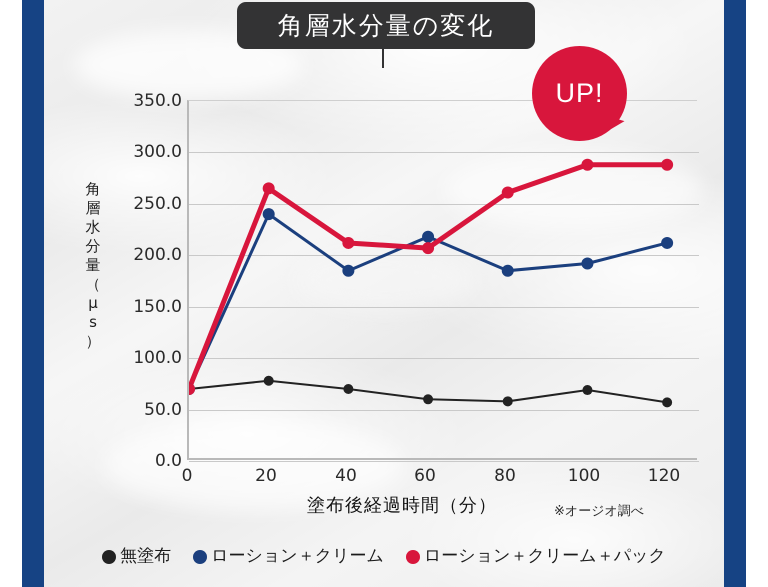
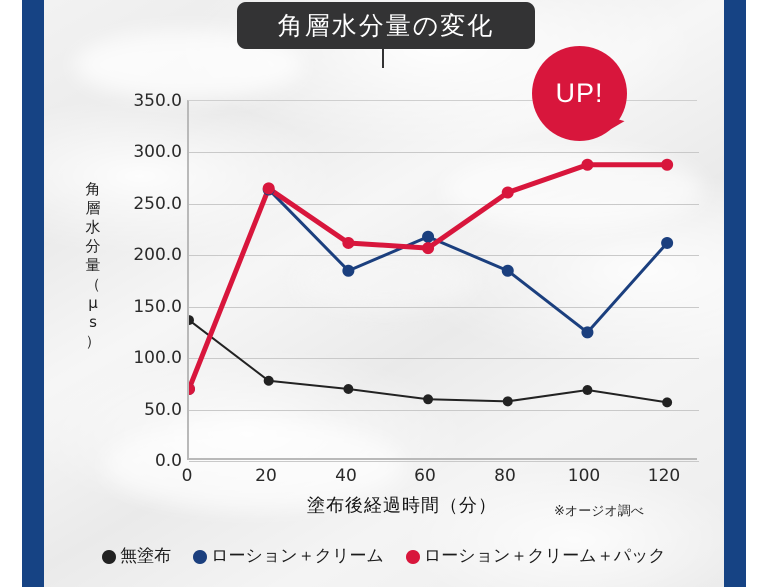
無塗布/0: 70 -> 137
ローション＋クリーム/20: 240 -> 264
ローション＋クリーム/100: 192 -> 125
